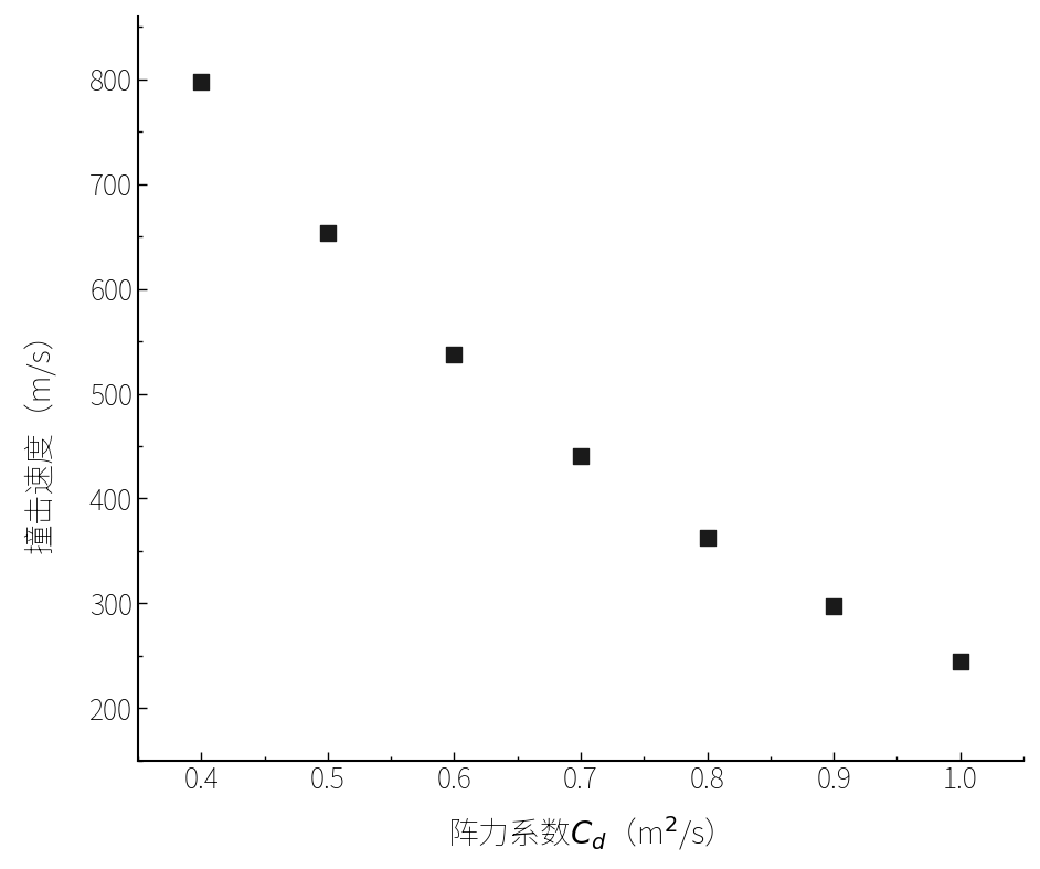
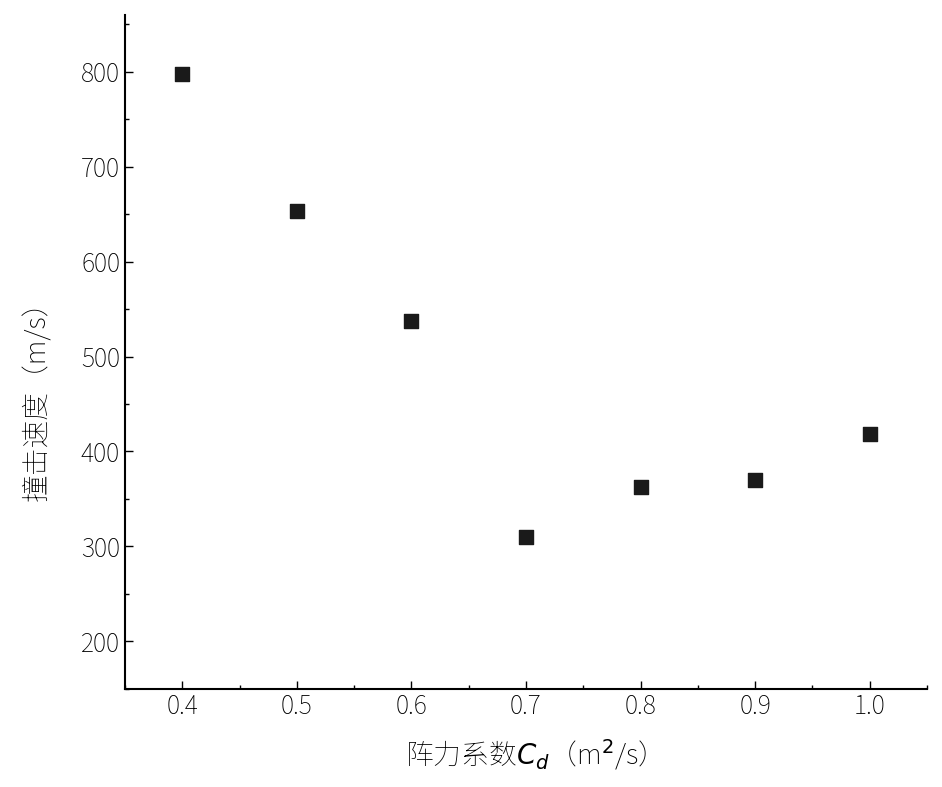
0.7: 440 -> 310
0.9: 297 -> 370
1.0: 244 -> 418
